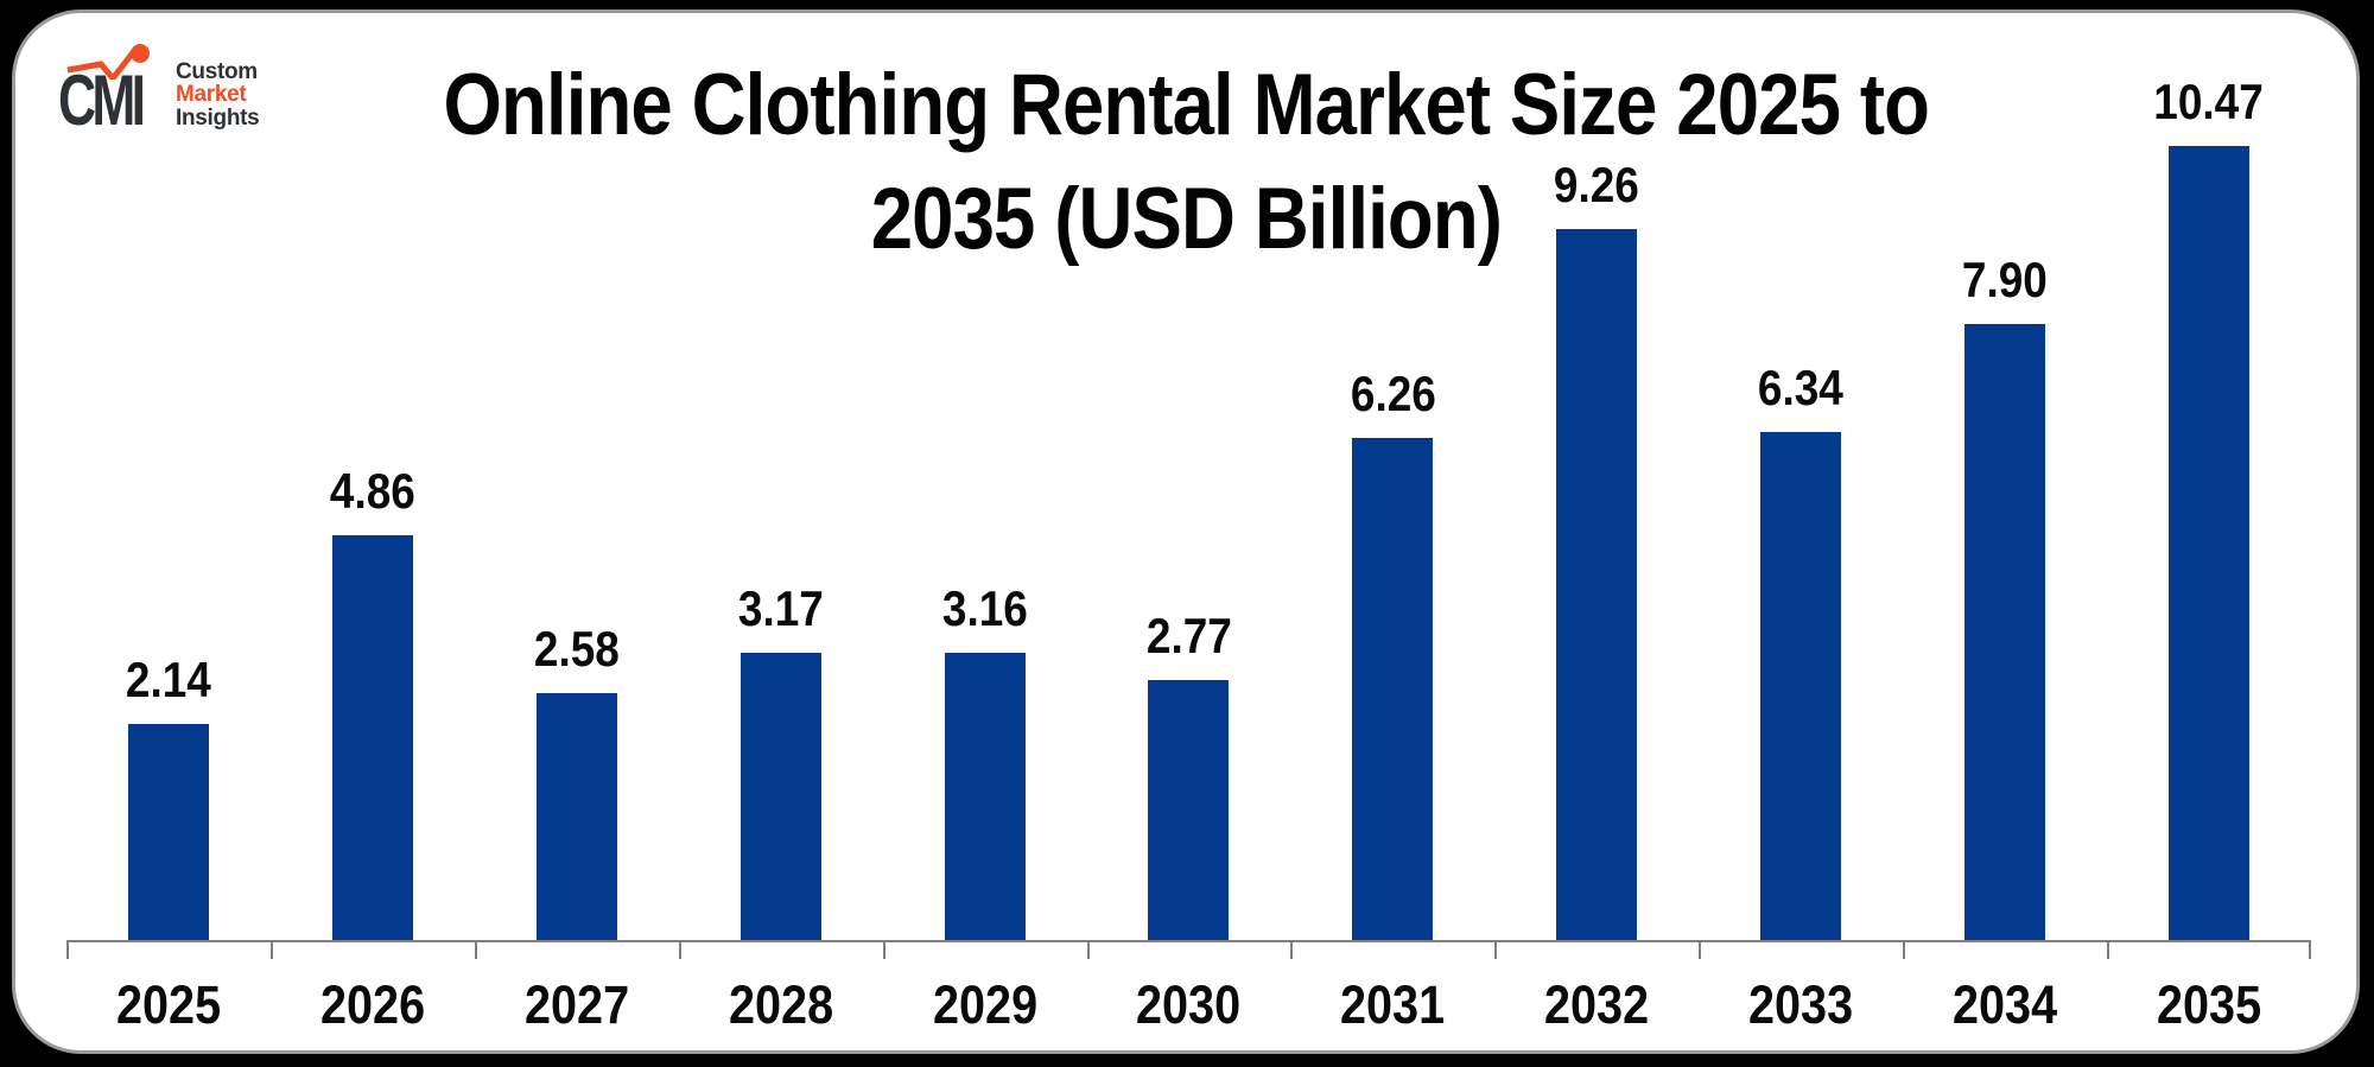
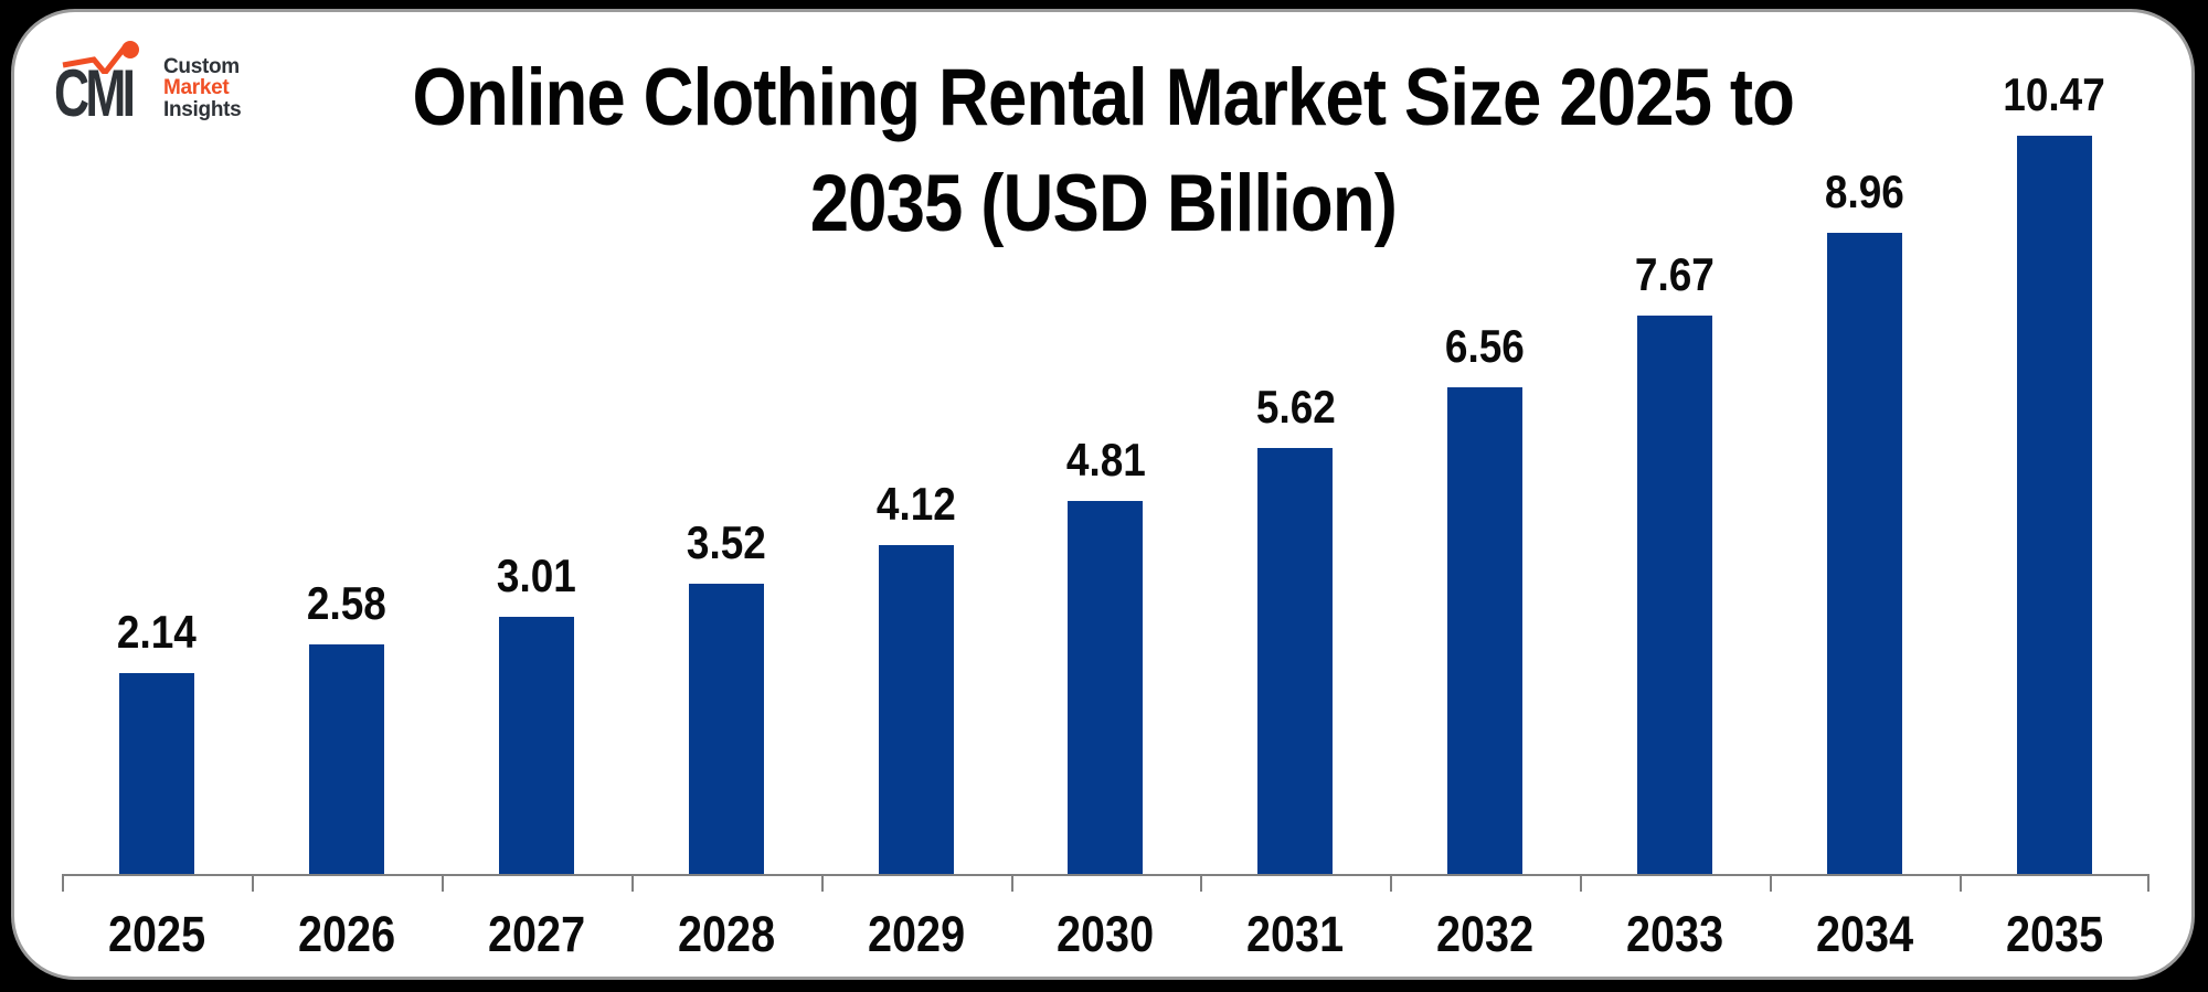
2026: 4.86 -> 2.58
2027: 2.58 -> 3.01
2028: 3.17 -> 3.52
2029: 3.16 -> 4.12
2030: 2.77 -> 4.81
2031: 6.26 -> 5.62
2032: 9.26 -> 6.56
2033: 6.34 -> 7.67
2034: 7.90 -> 8.96
